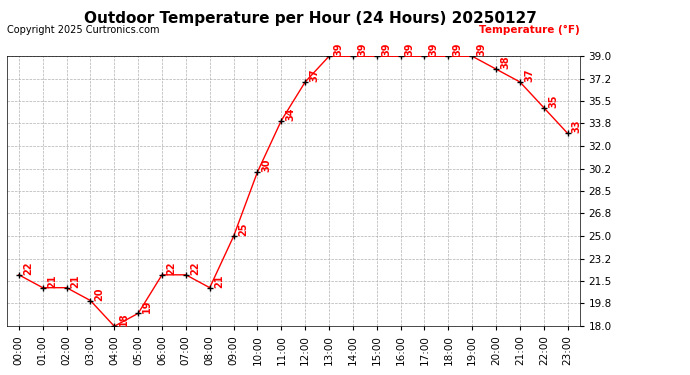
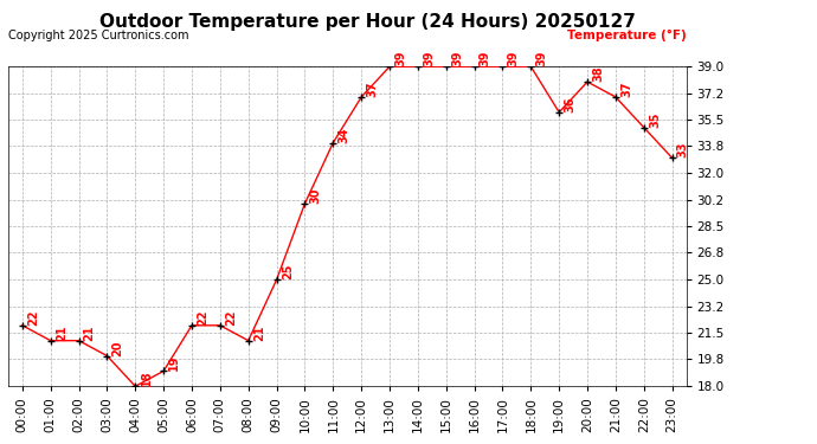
19:00: 39 -> 36
